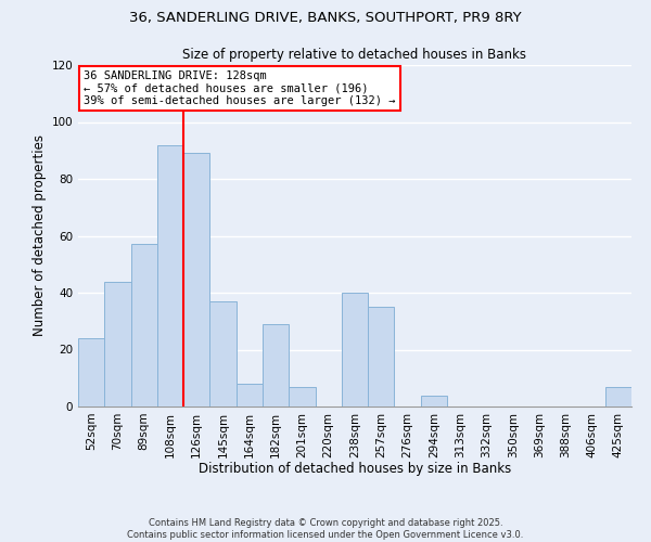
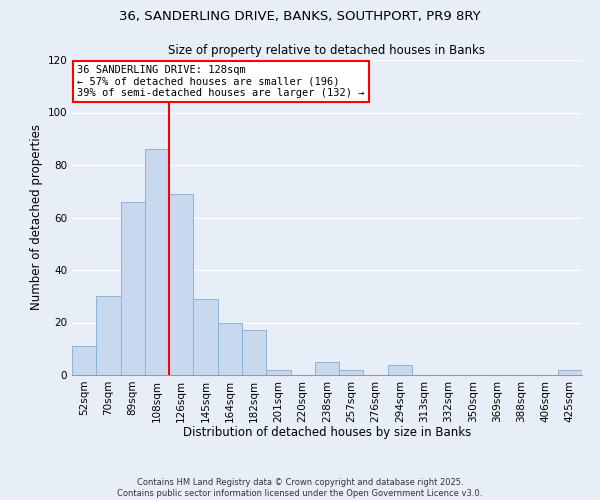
52sqm: 24 -> 11
70sqm: 44 -> 30
89sqm: 57 -> 66
108sqm: 92 -> 86
126sqm: 89 -> 69
145sqm: 37 -> 29
164sqm: 8 -> 20
182sqm: 29 -> 17
201sqm: 7 -> 2
238sqm: 40 -> 5
257sqm: 35 -> 2
425sqm: 7 -> 2
